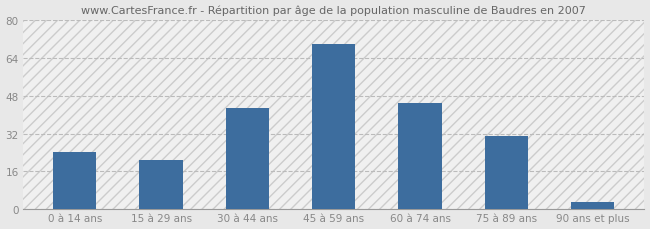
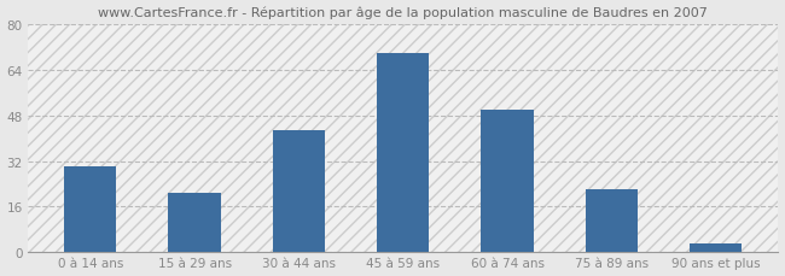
0 à 14 ans: 24 -> 30
60 à 74 ans: 45 -> 50
75 à 89 ans: 31 -> 22
